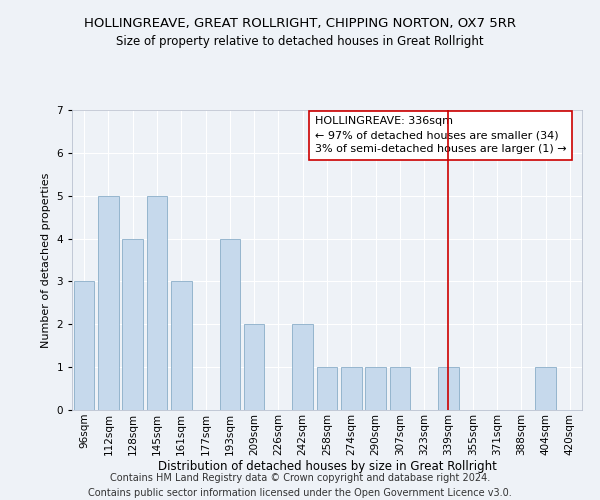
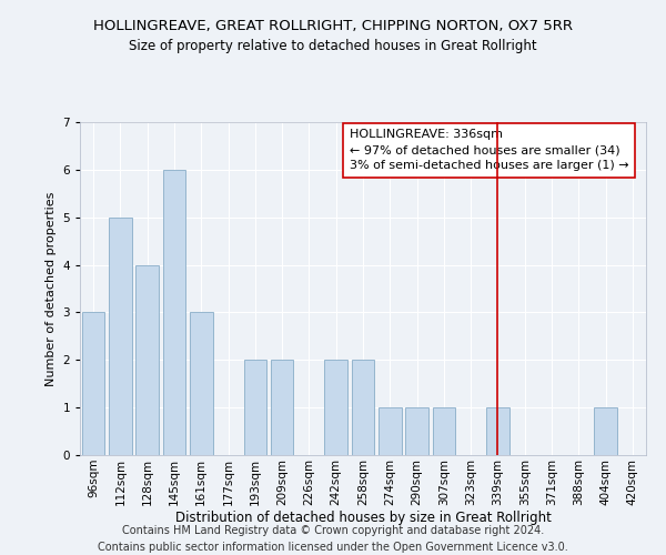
145sqm: 5 -> 6
193sqm: 4 -> 2
258sqm: 1 -> 2
